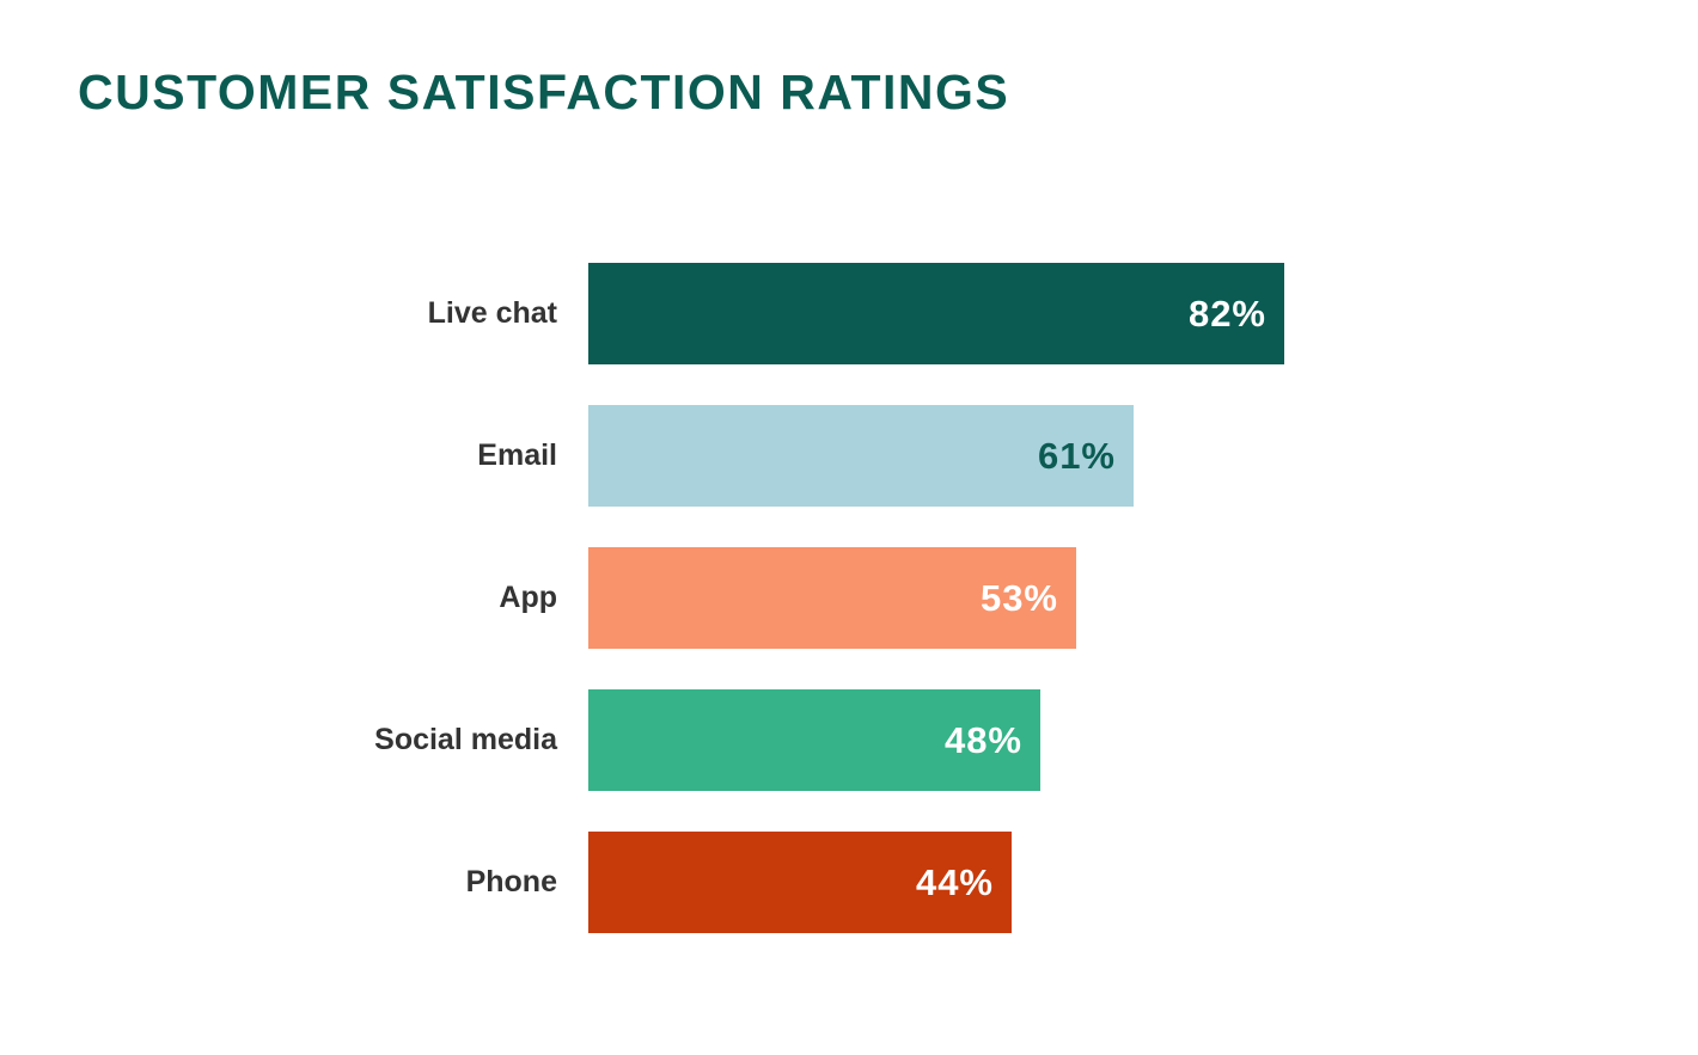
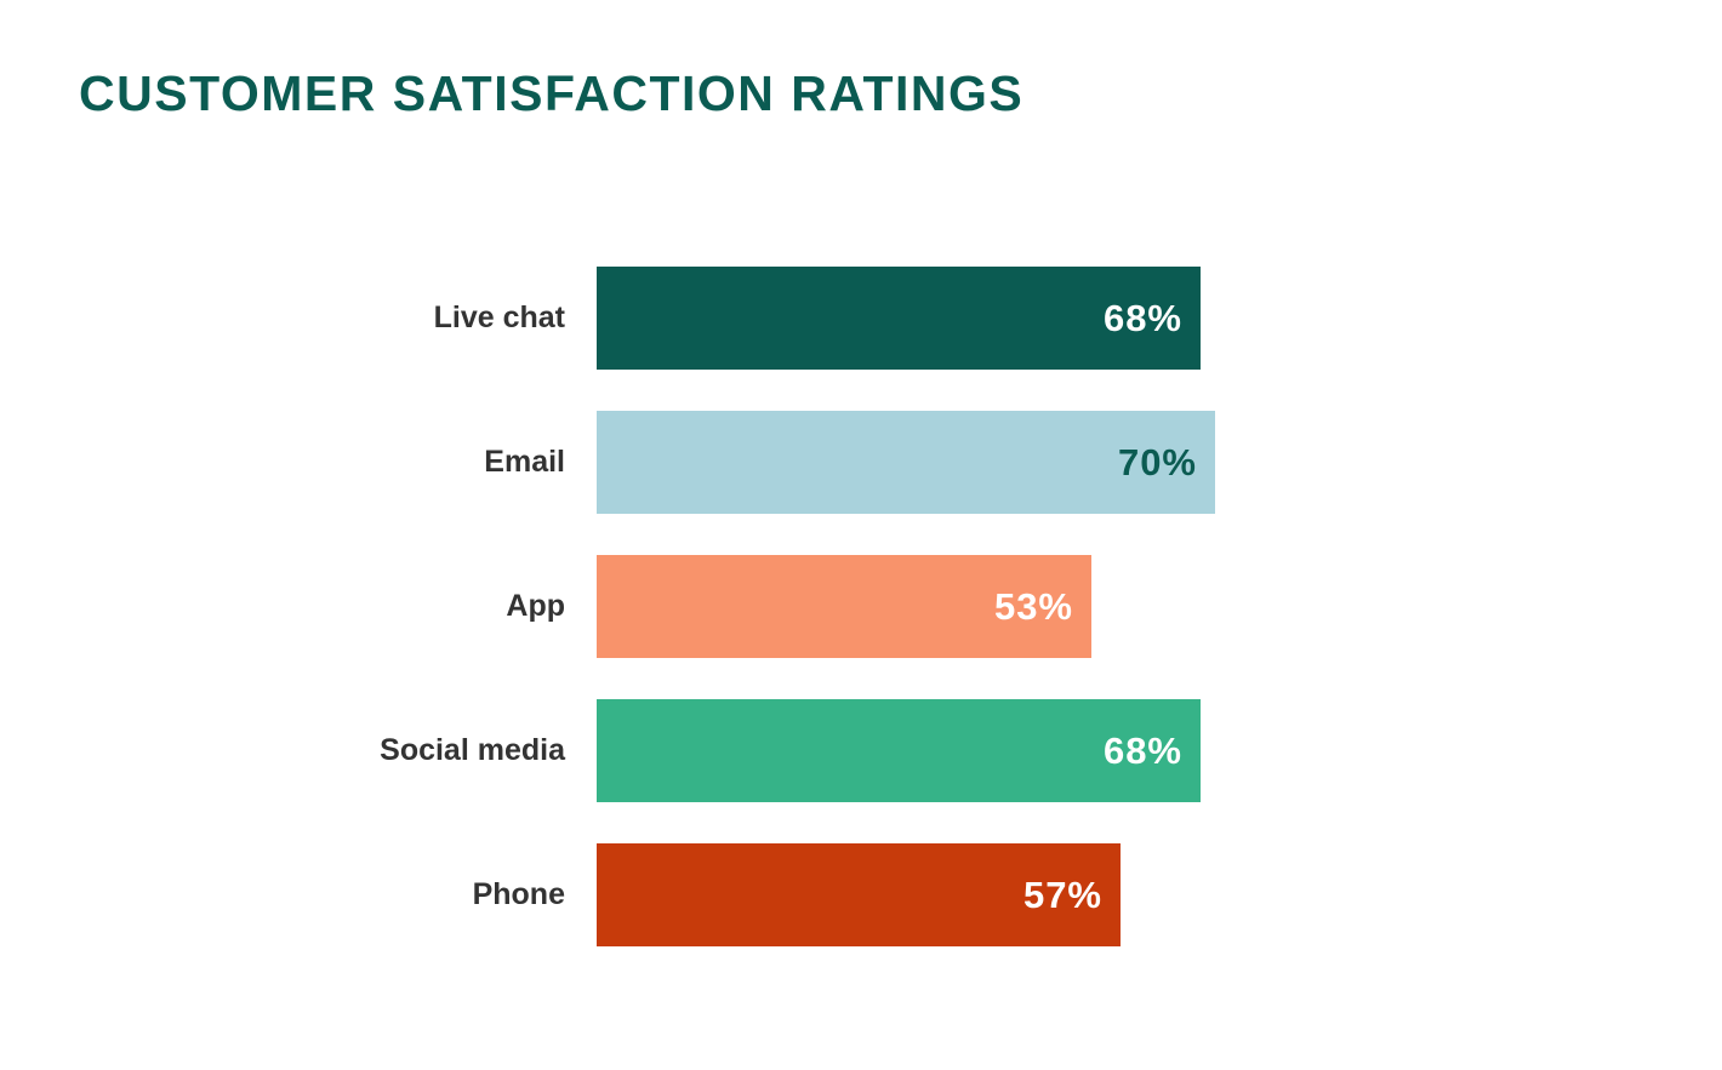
Live chat: 82% -> 68%
Email: 61% -> 70%
Social media: 48% -> 68%
Phone: 44% -> 57%
